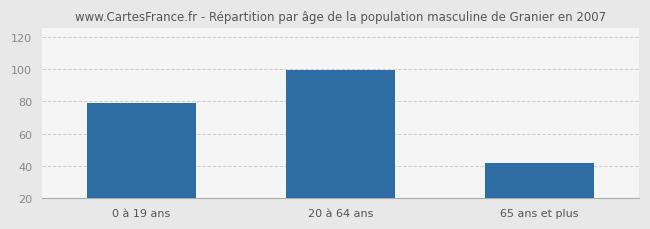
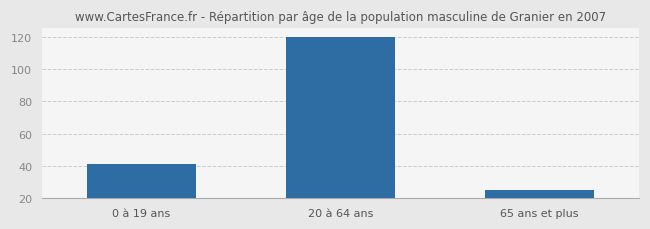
0 à 19 ans: 79 -> 41
20 à 64 ans: 99 -> 120
65 ans et plus: 42 -> 25
